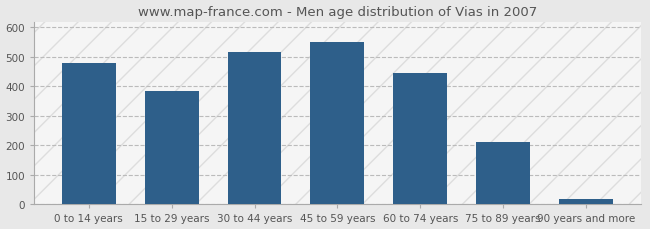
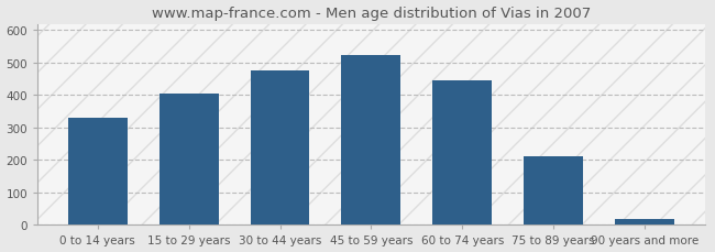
0 to 14 years: 480 -> 330
15 to 29 years: 385 -> 405
30 to 44 years: 515 -> 475
45 to 59 years: 550 -> 525
